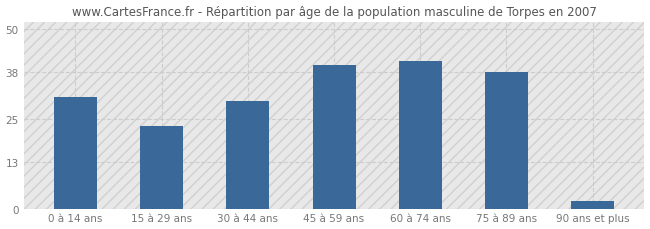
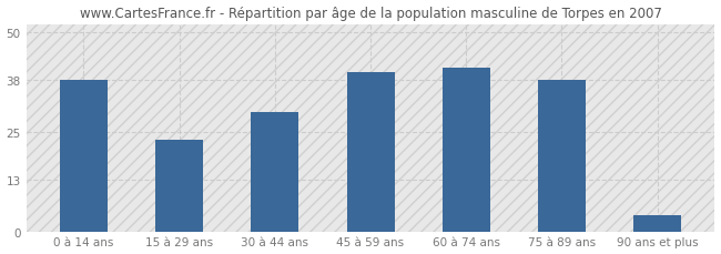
0 à 14 ans: 31 -> 38
90 ans et plus: 2 -> 4
